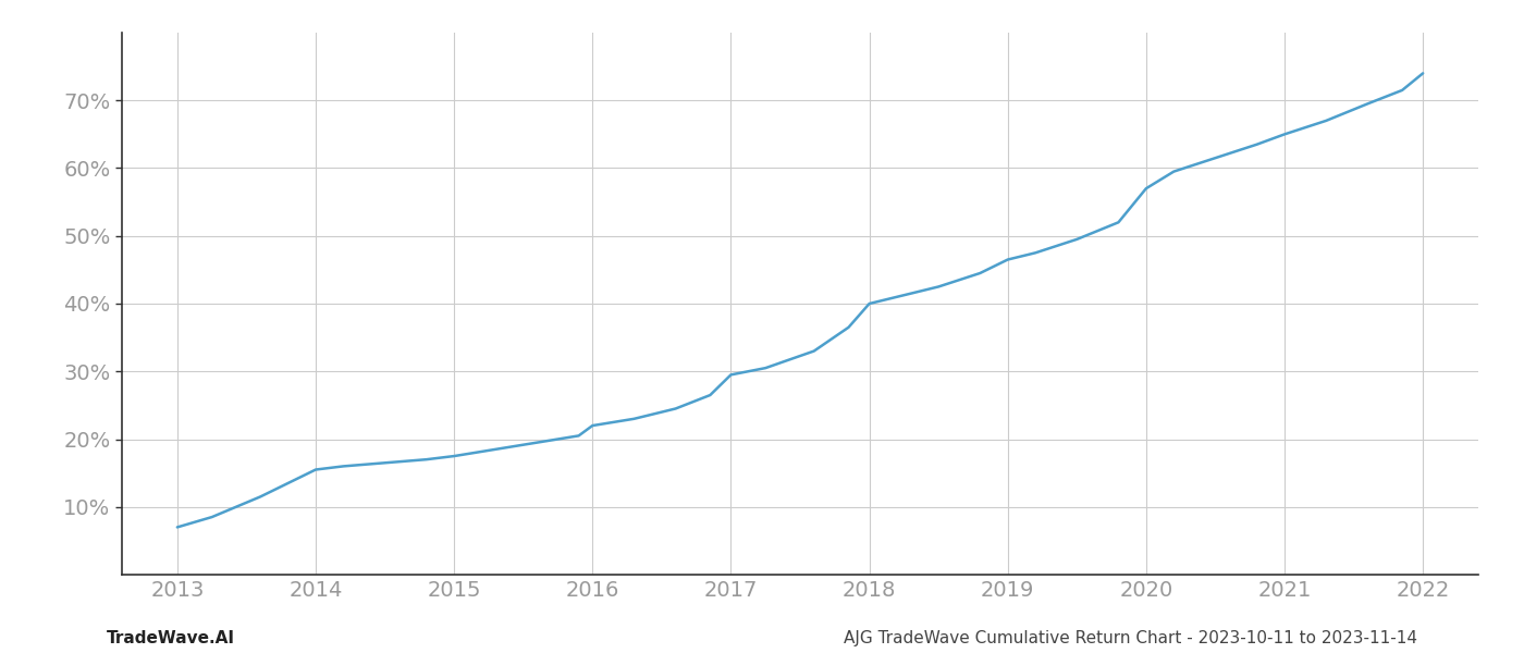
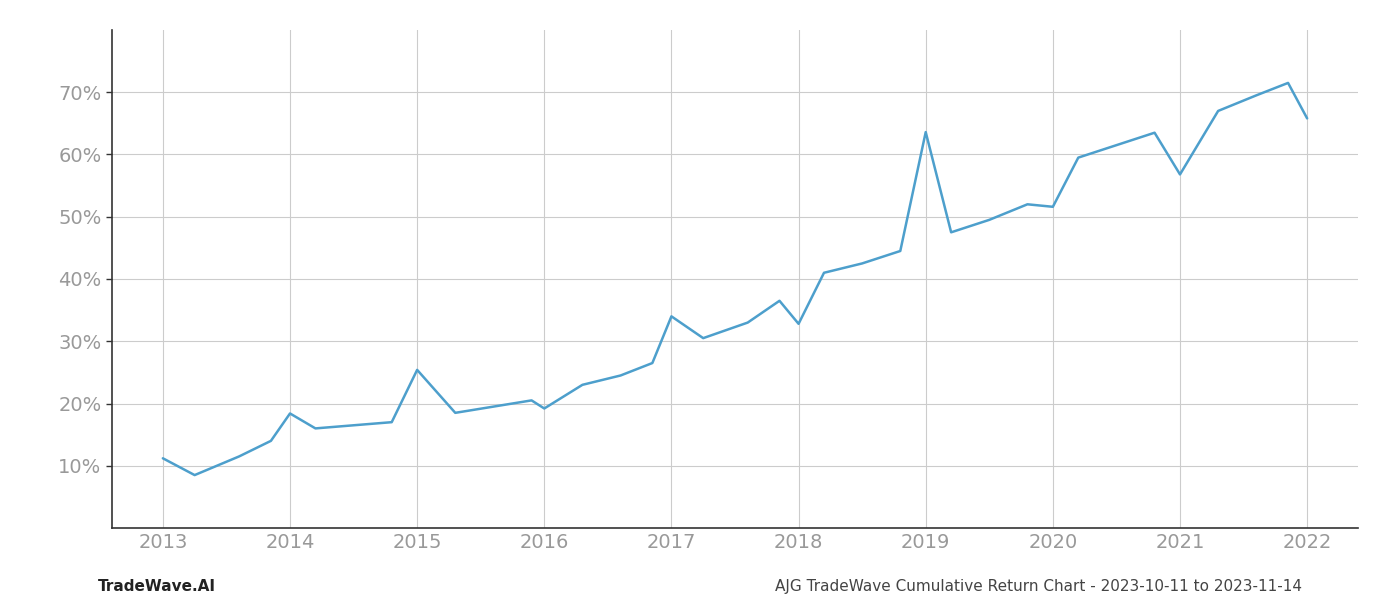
2013: 7.0% -> 11.2%
2014: 15.5% -> 18.4%
2015: 17.5% -> 25.4%
2016: 22.0% -> 19.2%
2017: 29.5% -> 34.0%
2018: 40.0% -> 32.8%
2019: 46.5% -> 63.6%
2020: 57.0% -> 51.6%
2021: 65.0% -> 56.8%
2022: 74.0% -> 65.8%
